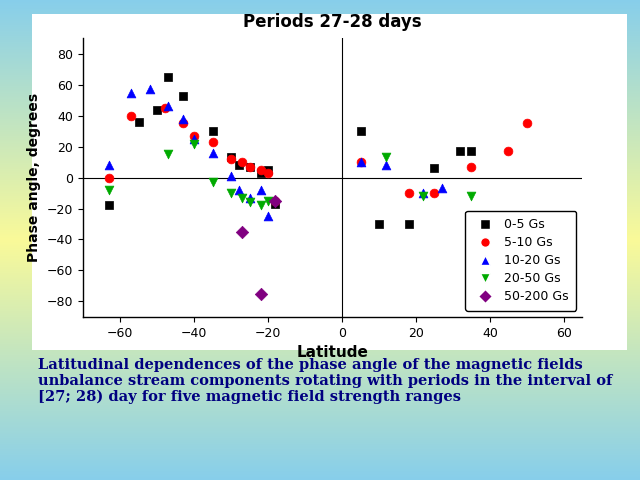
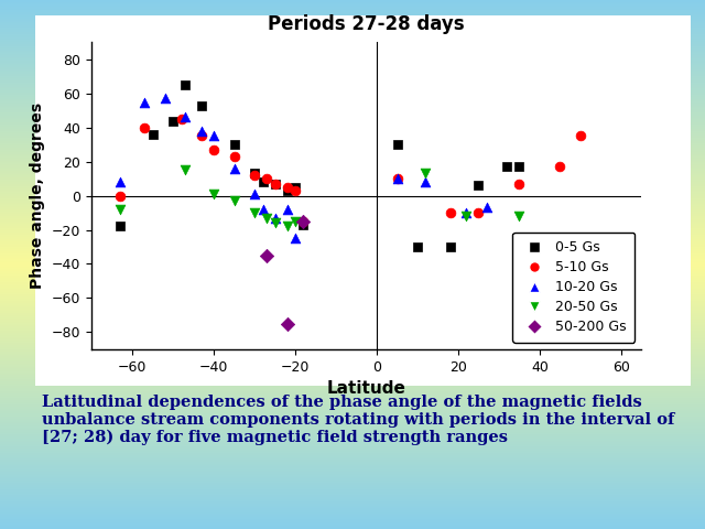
10-20 Gs/−40: 25 -> 35
20-50 Gs/−40: 22 -> 1
